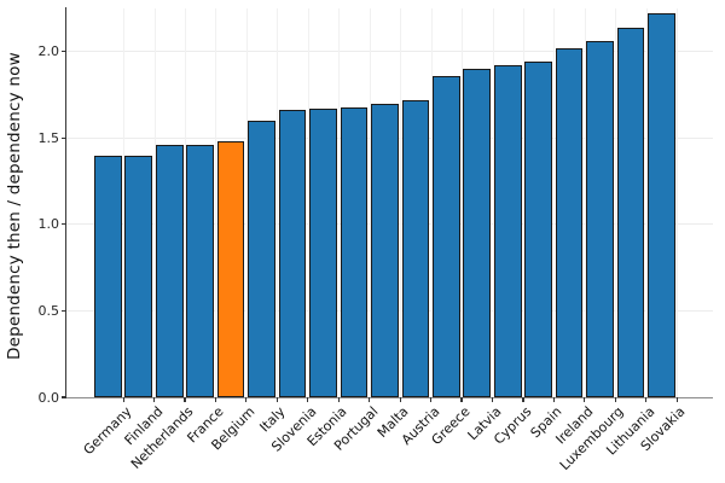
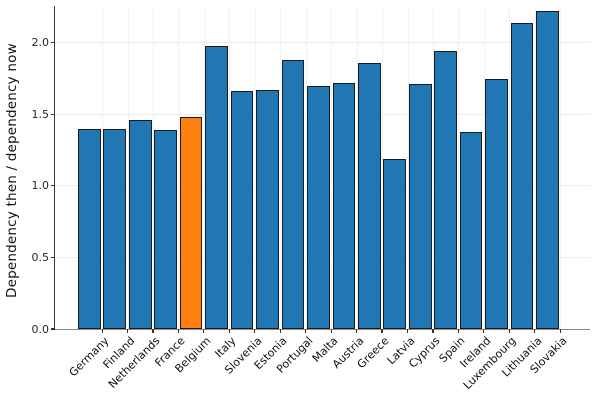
France: 1.46 -> 1.39
Italy: 1.60 -> 1.98
Portugal: 1.68 -> 1.88
Latvia: 1.90 -> 1.19
Cyprus: 1.92 -> 1.71
Ireland: 2.02 -> 1.38
Luxembourg: 2.06 -> 1.75
